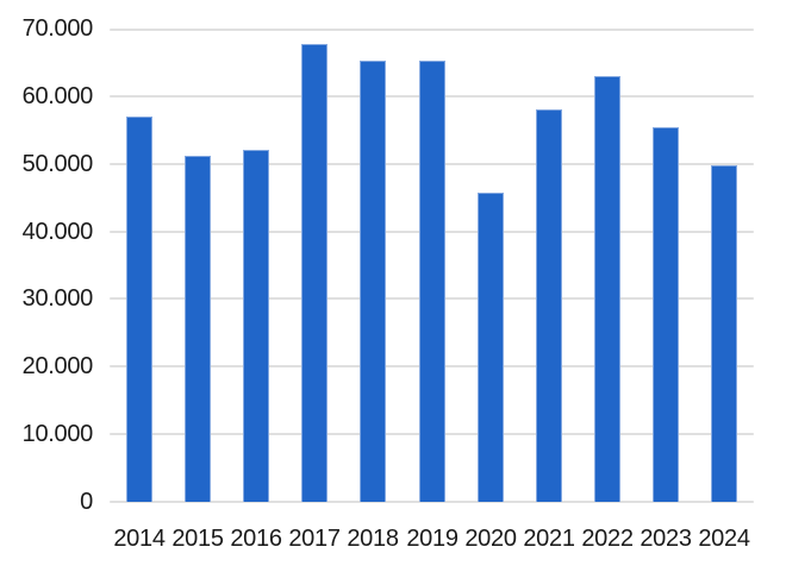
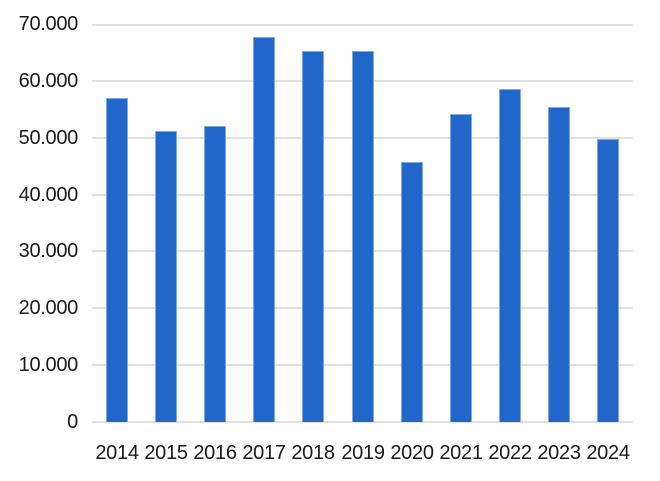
2021: 58000 -> 54000
2022: 63000 -> 59000
